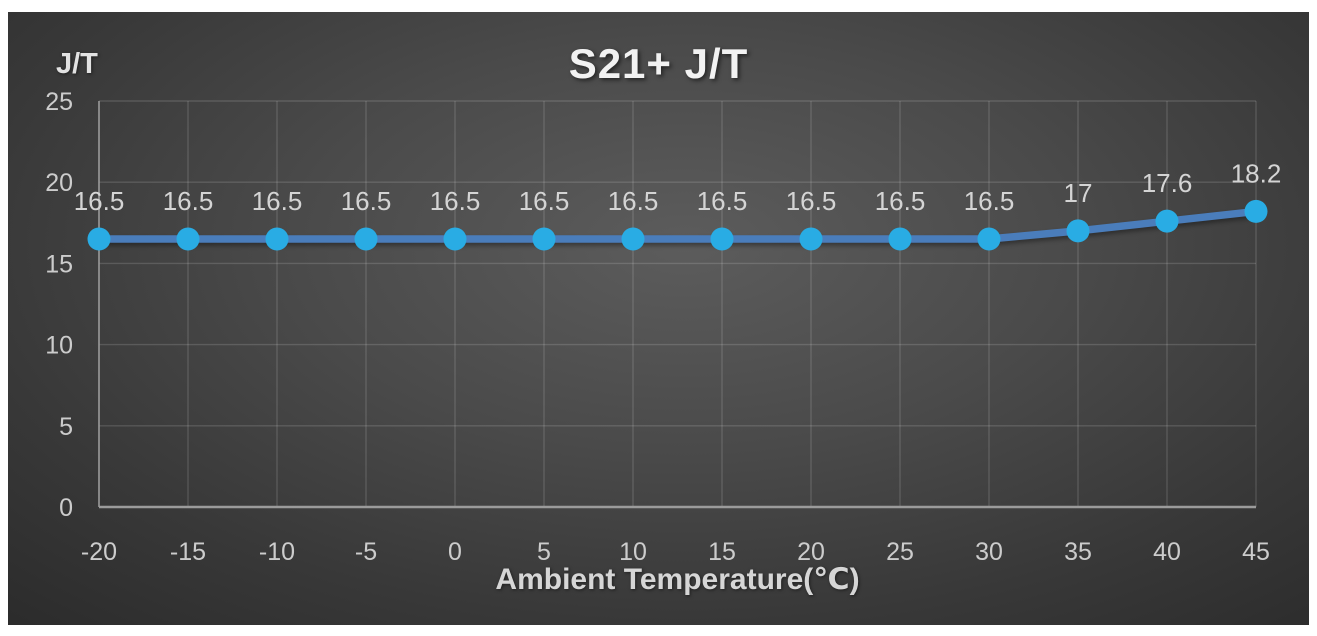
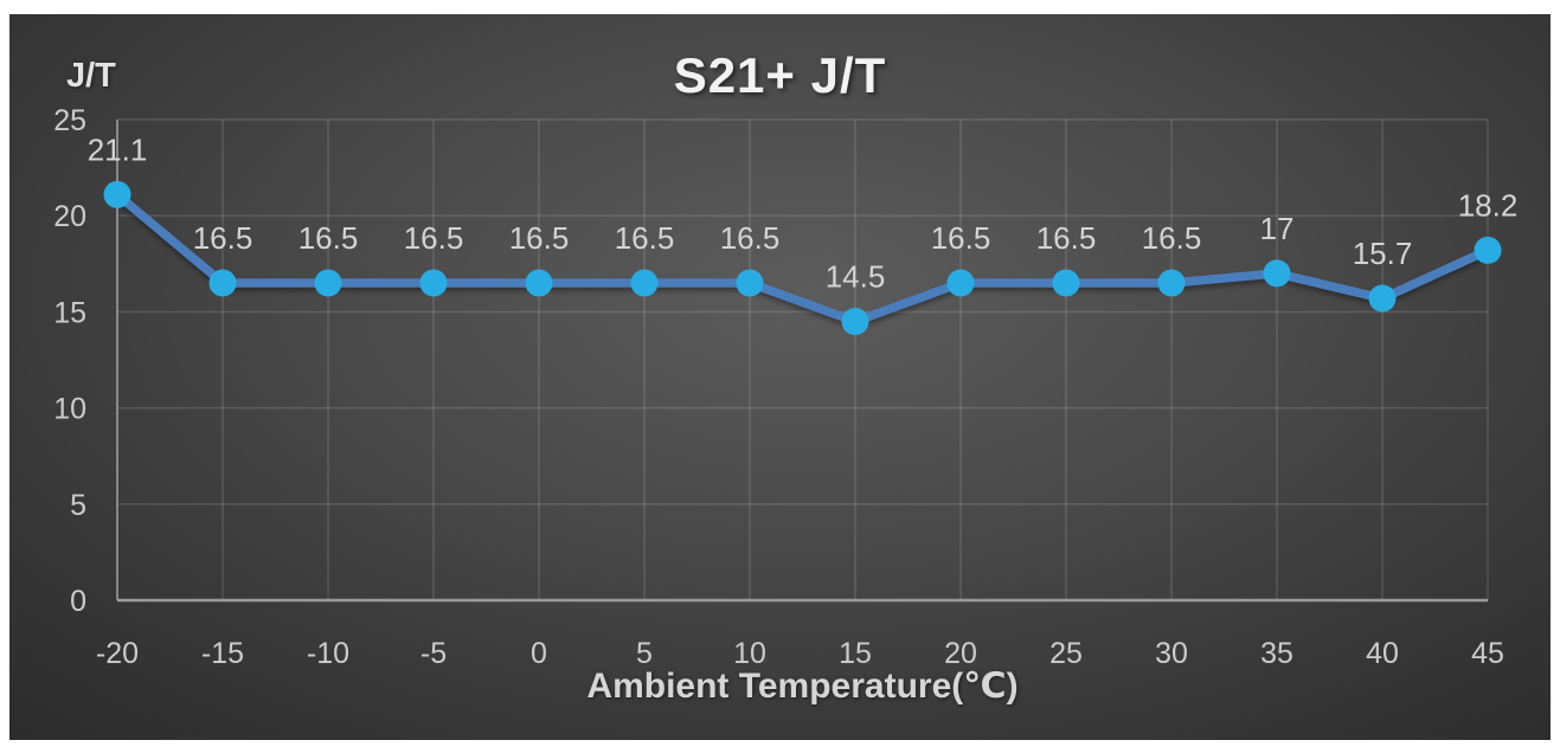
-20: 16.5 -> 21.1
15: 16.5 -> 14.5
40: 17.6 -> 15.7
